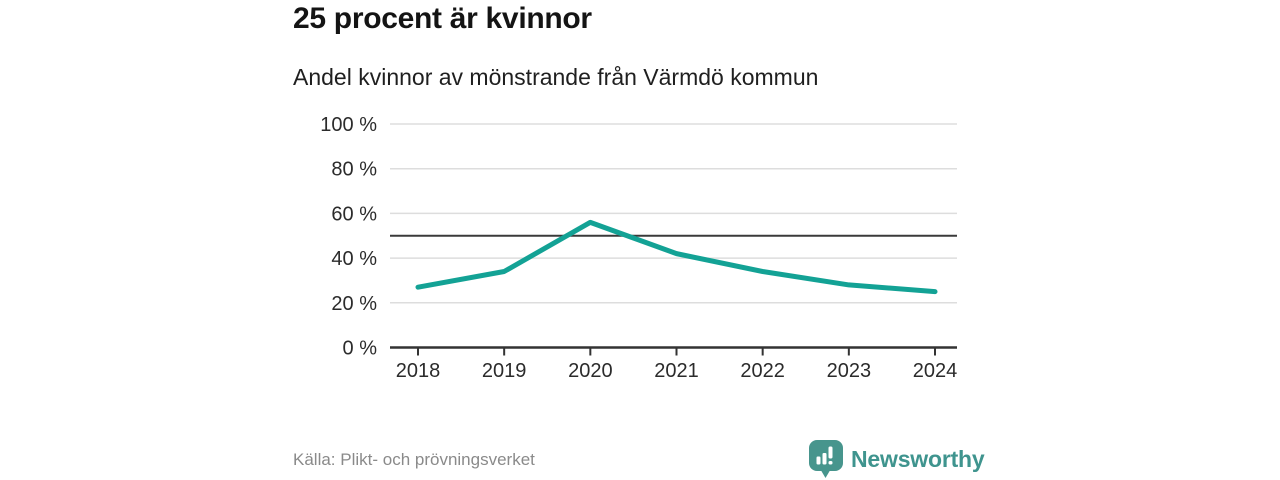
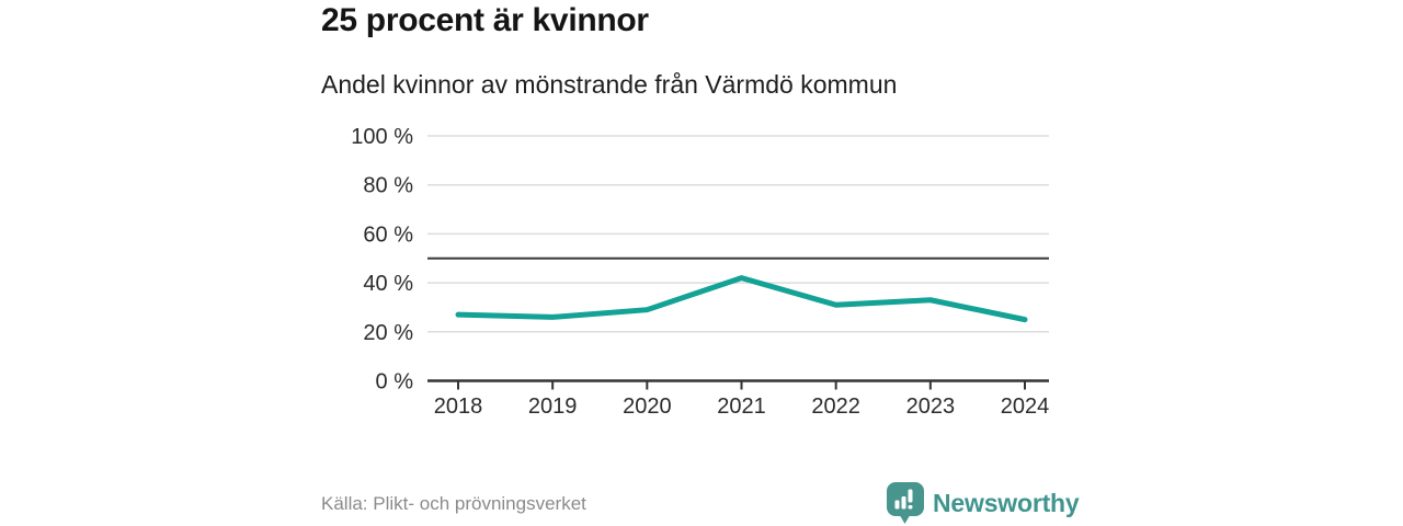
2019: 34% -> 26%
2020: 56% -> 29%
2022: 34% -> 31%
2023: 28% -> 33%
